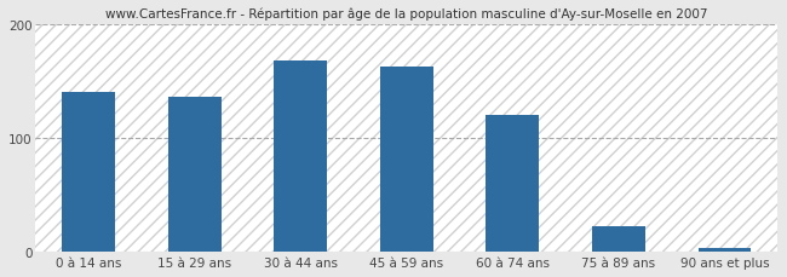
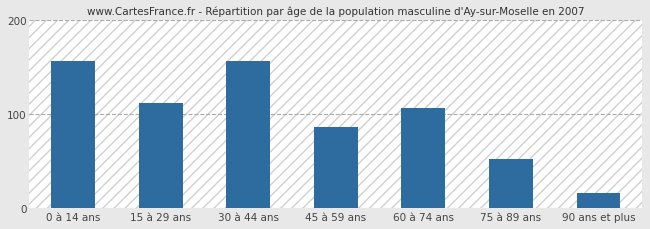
0 à 14 ans: 140 -> 156
15 à 29 ans: 136 -> 112
30 à 44 ans: 168 -> 156
45 à 59 ans: 163 -> 86
60 à 74 ans: 120 -> 106
75 à 89 ans: 22 -> 52
90 ans et plus: 3 -> 16
